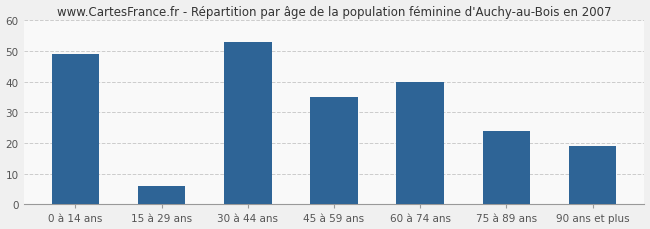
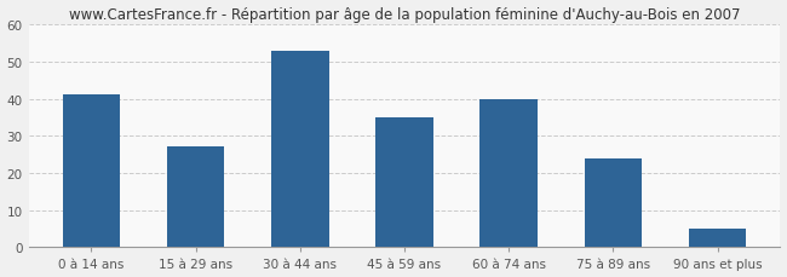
0 à 14 ans: 49 -> 41
15 à 29 ans: 6 -> 27
90 ans et plus: 19 -> 5
